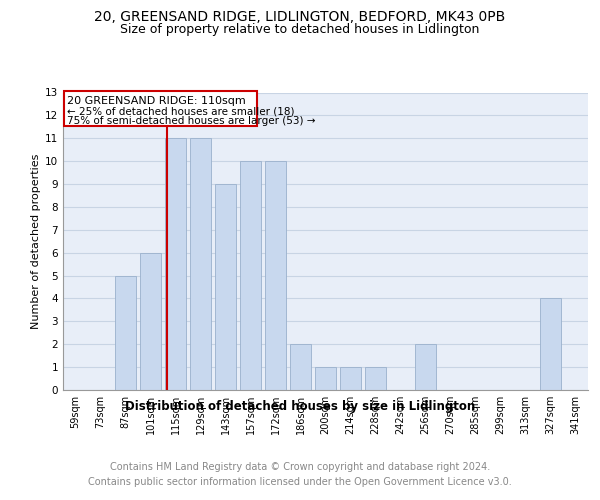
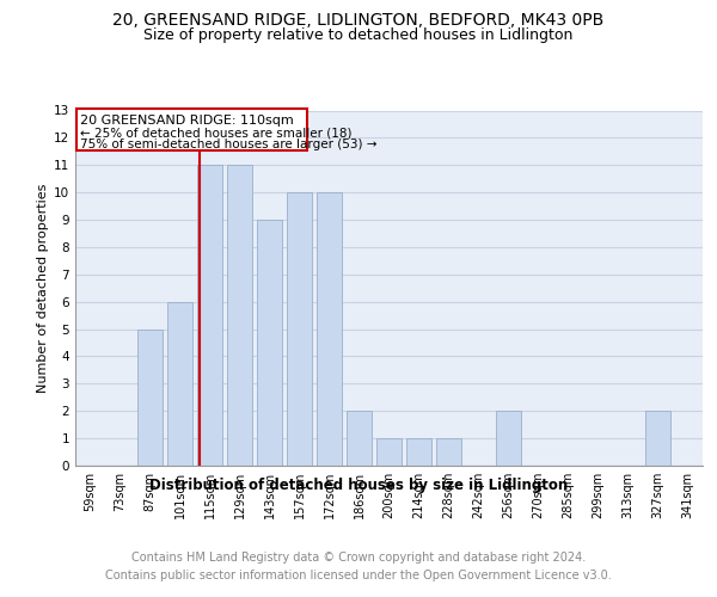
327sqm: 4 -> 2
